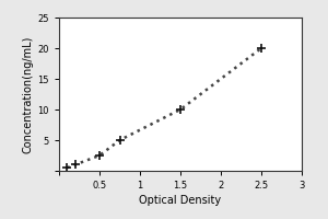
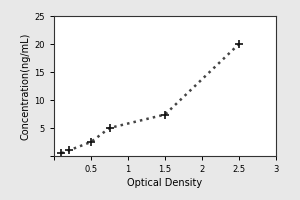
1.5: 10.0 -> 7.4
